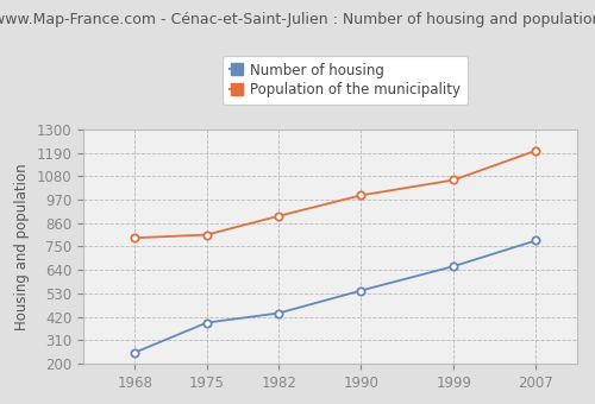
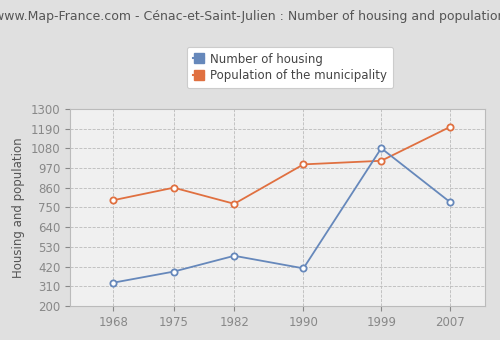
Number of housing/1968: 250 -> 330
Population of the municipality/1975: 800 -> 860
Number of housing/1982: 440 -> 480
Population of the municipality/1982: 890 -> 770
Number of housing/1990: 540 -> 410
Number of housing/1999: 660 -> 1080
Population of the municipality/1999: 1060 -> 1010
